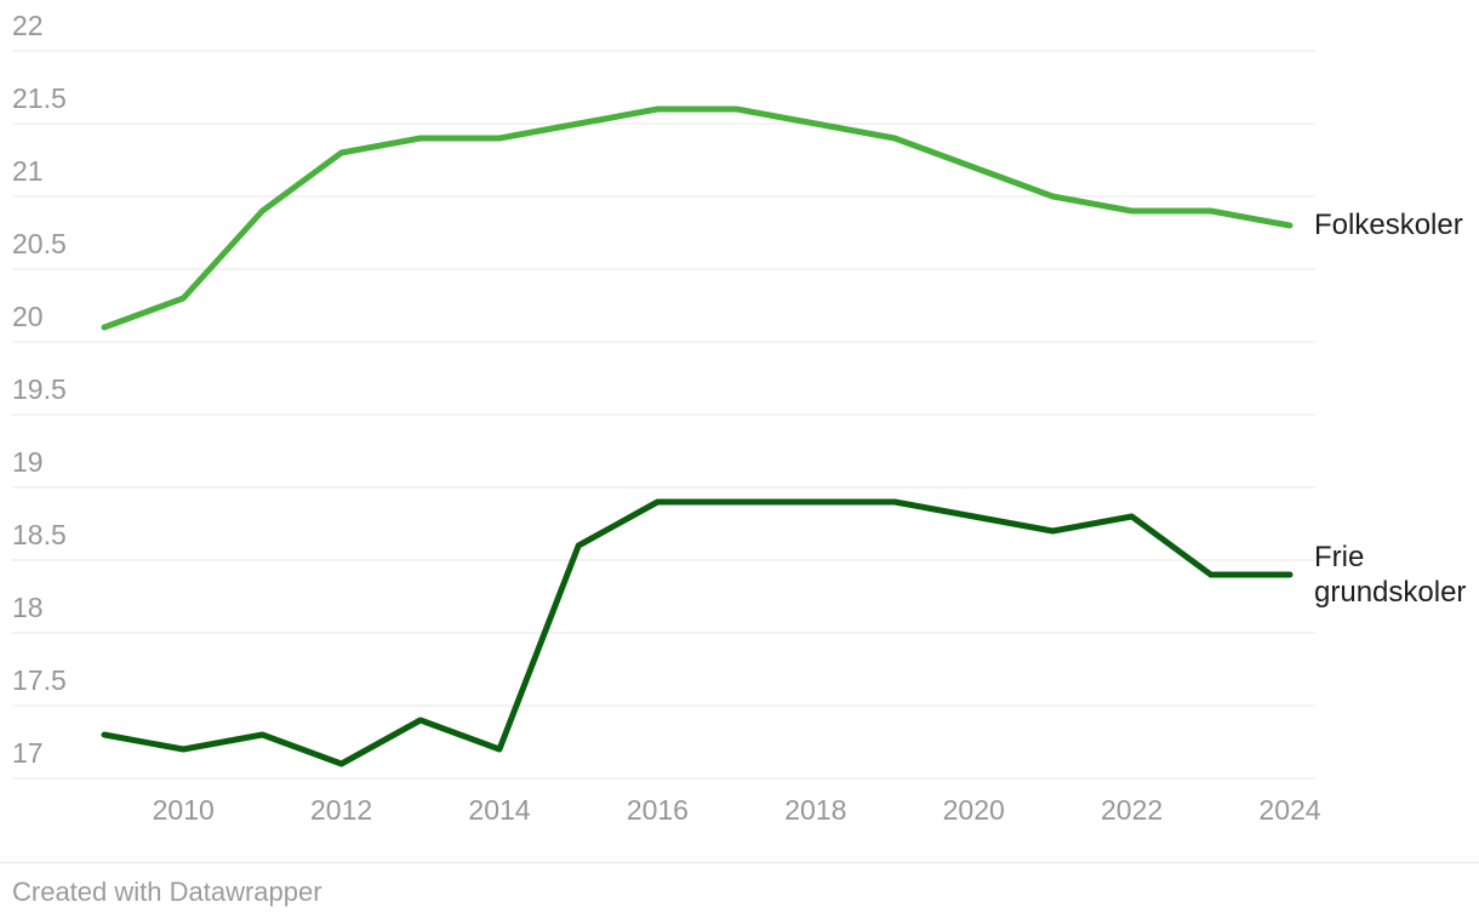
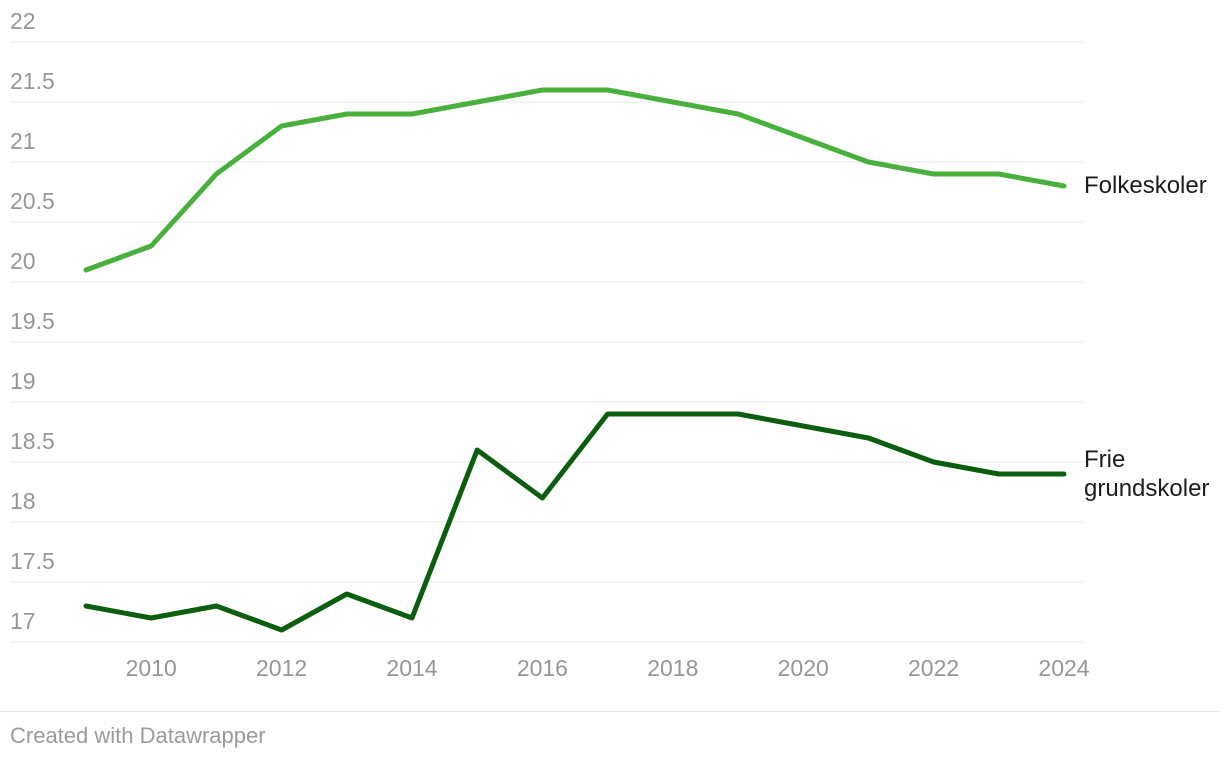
Frie grundskoler/2016: 18.9 -> 18.2
Frie grundskoler/2022: 18.8 -> 18.5
